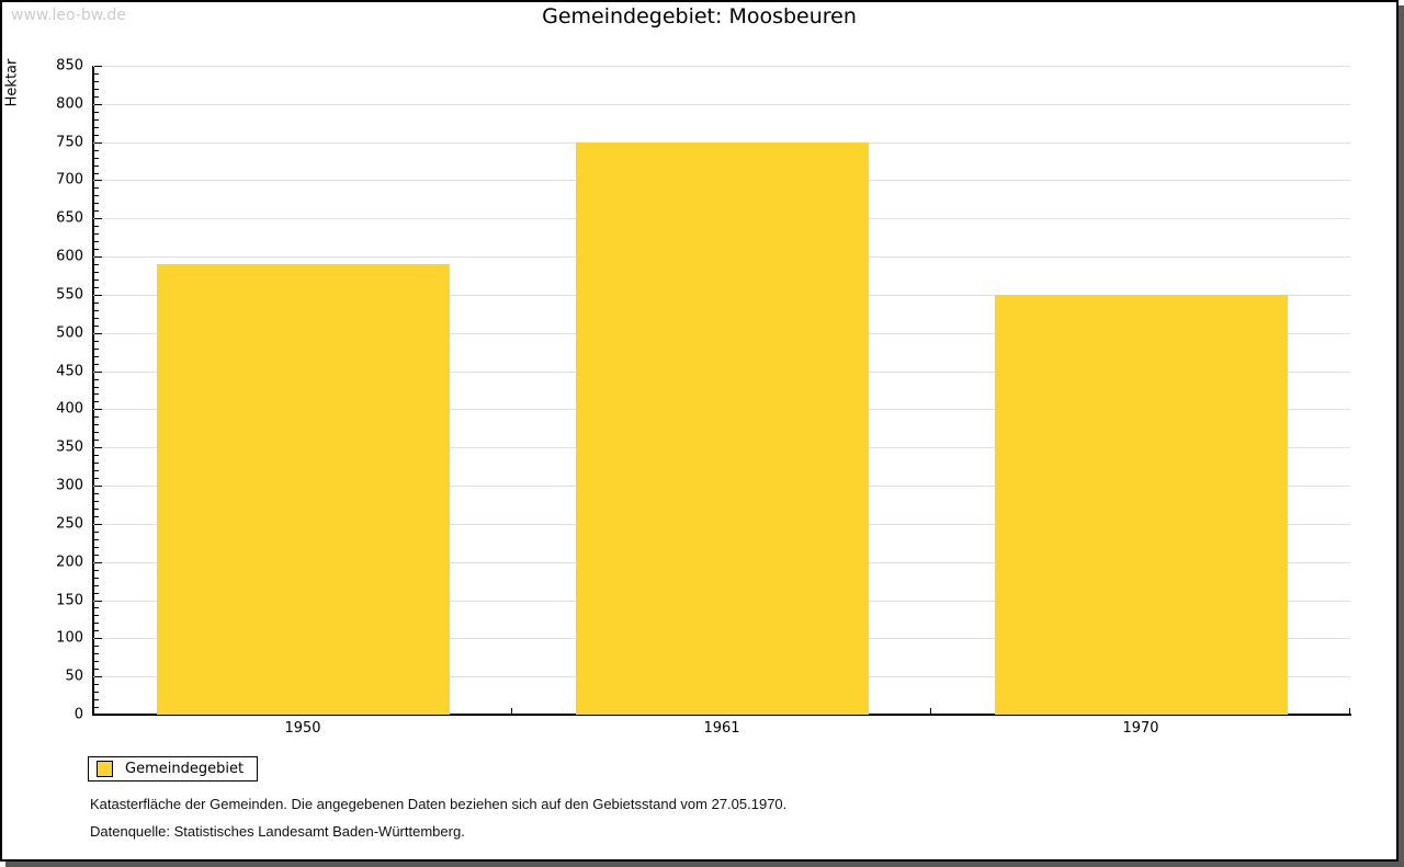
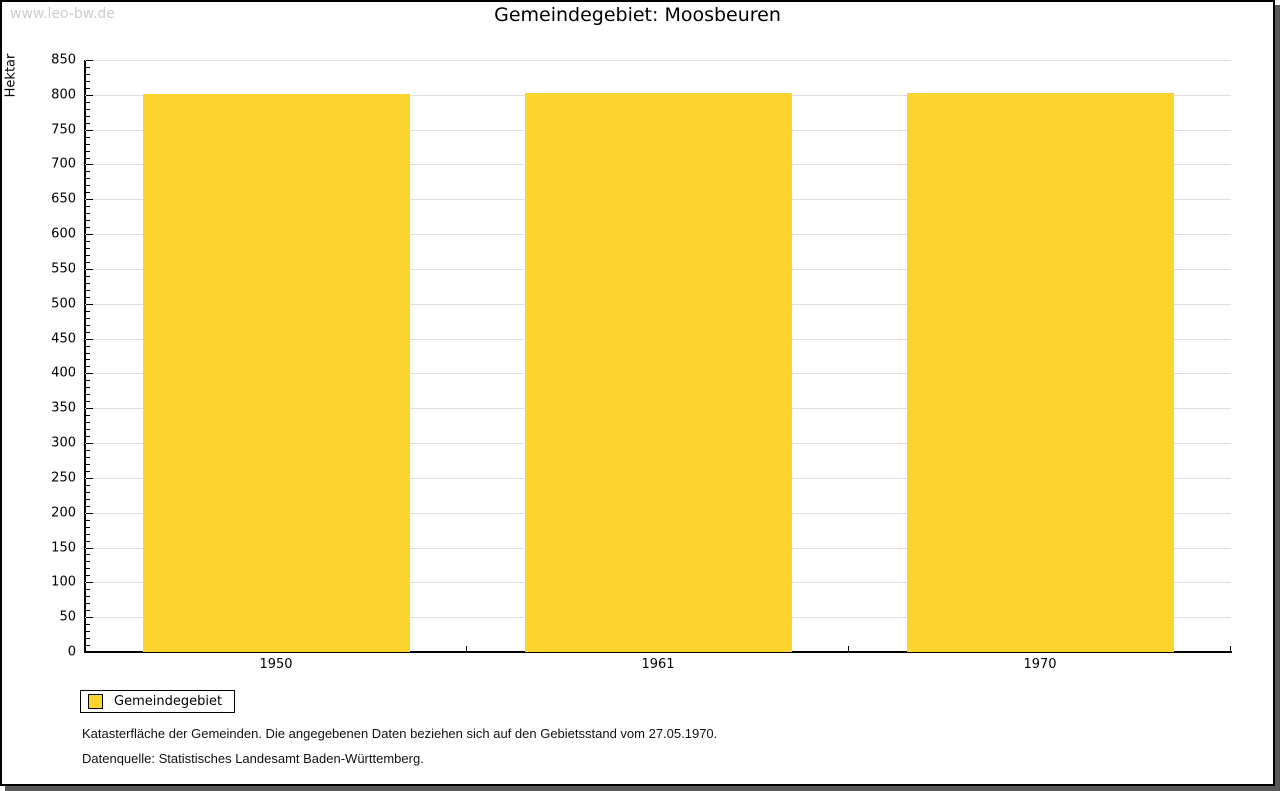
1950: 590 -> 800
1961: 750 -> 800
1970: 550 -> 800
